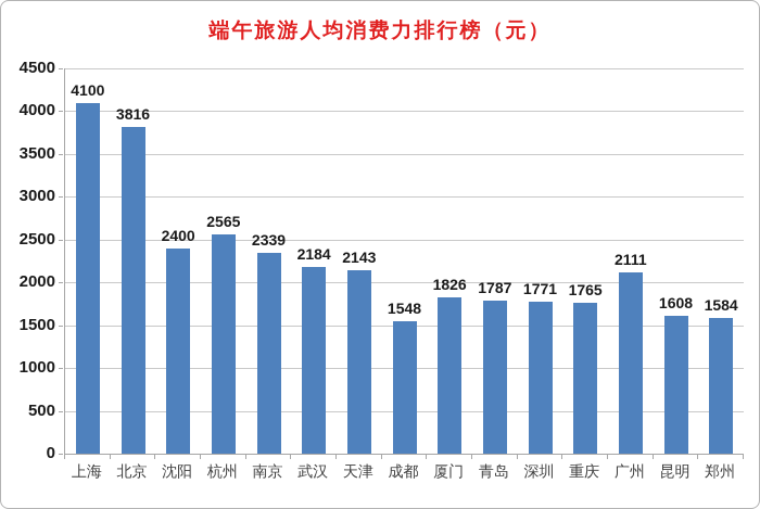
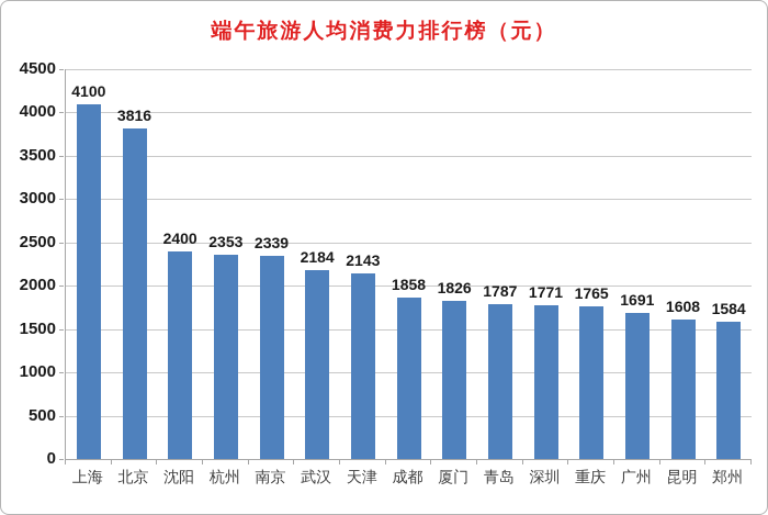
杭州: 2565 -> 2353
成都: 1548 -> 1858
广州: 2111 -> 1691
